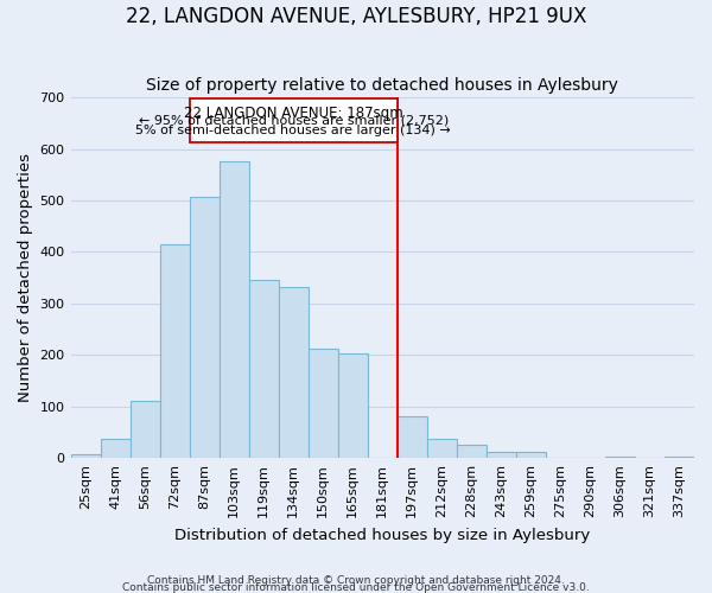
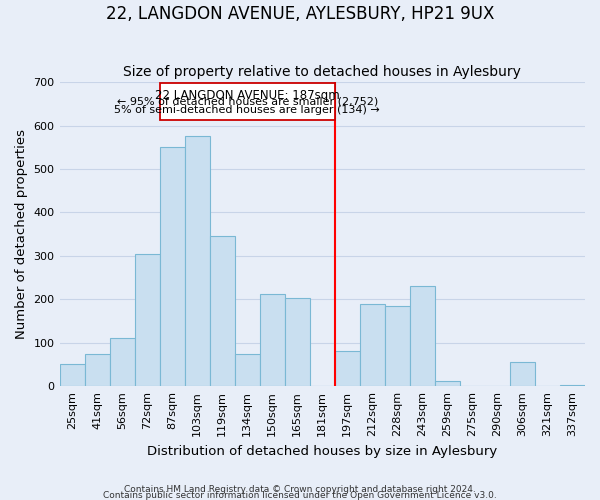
25sqm: 8 -> 50
41sqm: 38 -> 75
72sqm: 415 -> 305
87sqm: 507 -> 550
134sqm: 333 -> 75
212sqm: 38 -> 190
228sqm: 25 -> 185
243sqm: 13 -> 230
306sqm: 3 -> 55
